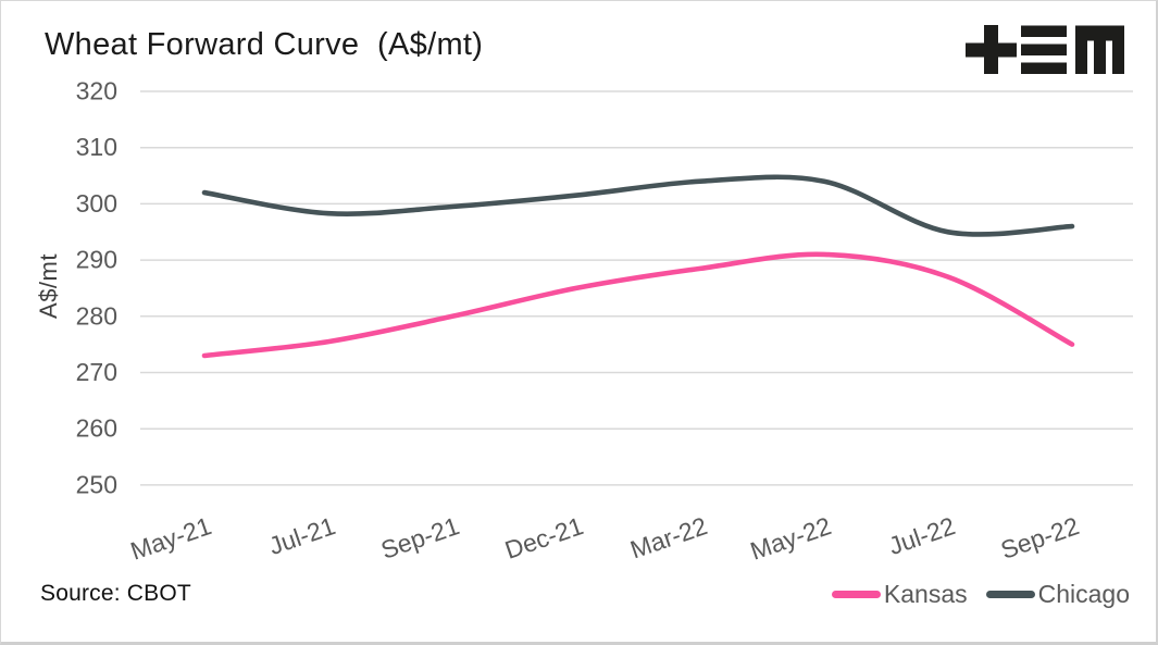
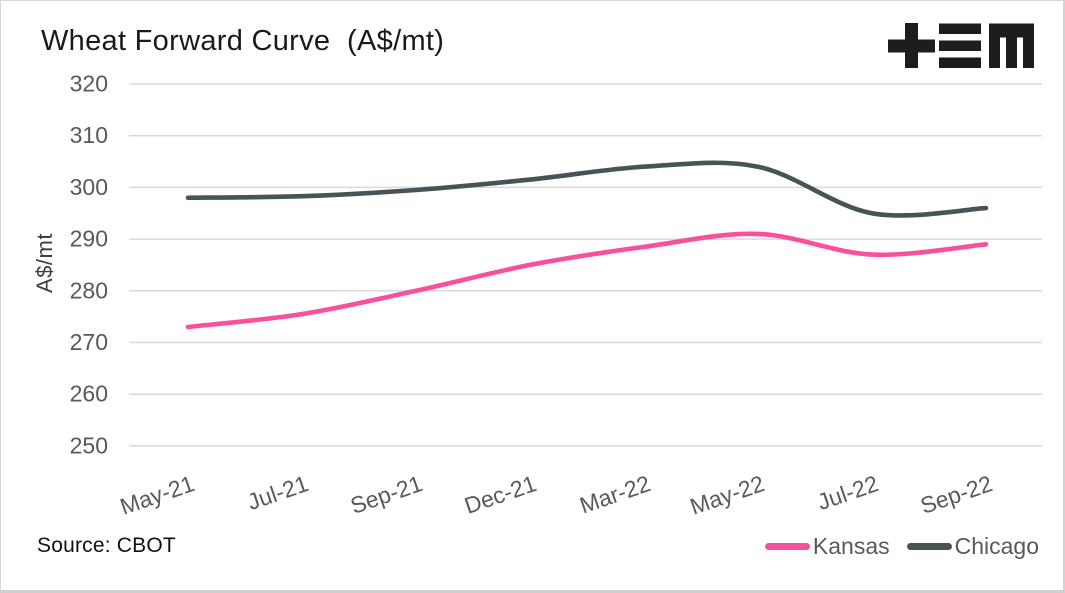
Chicago/May-21: 302 -> 298
Kansas/Sep-22: 275 -> 289
